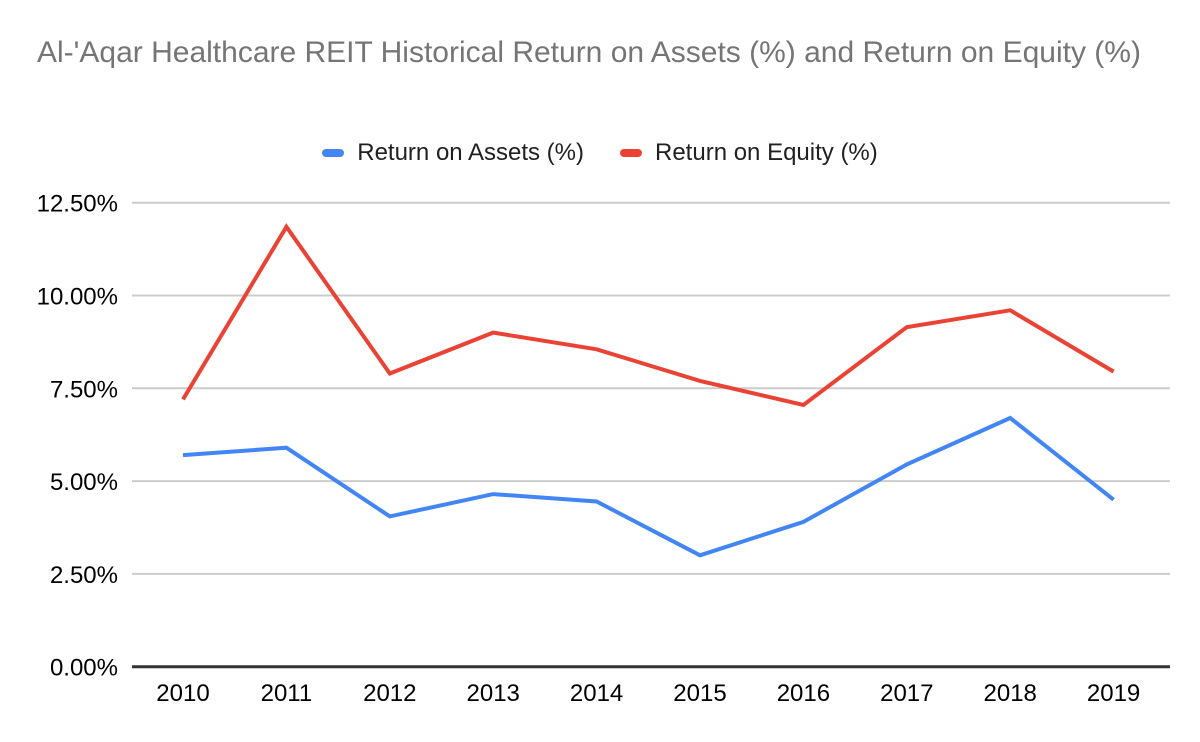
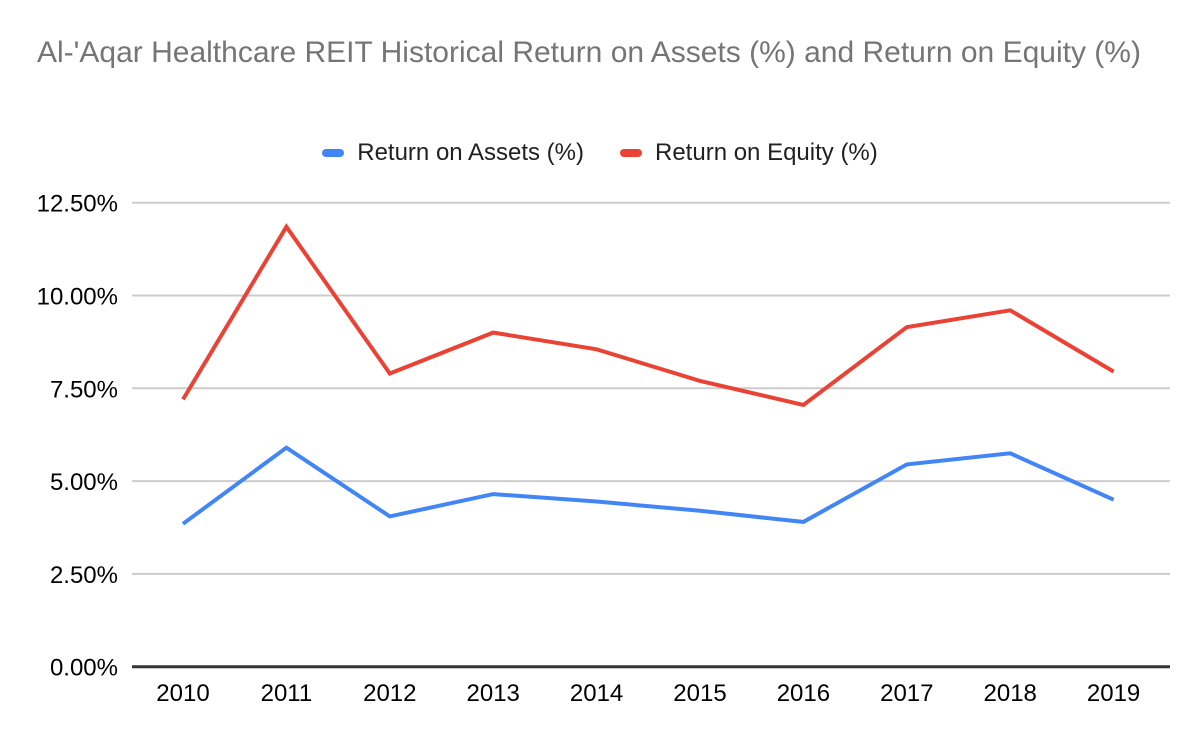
Return on Assets (%)/2010: 5.7% -> 3.9%
Return on Assets (%)/2015: 3.0% -> 4.2%
Return on Assets (%)/2018: 6.7% -> 5.8%
